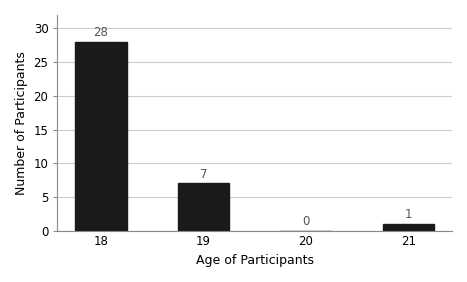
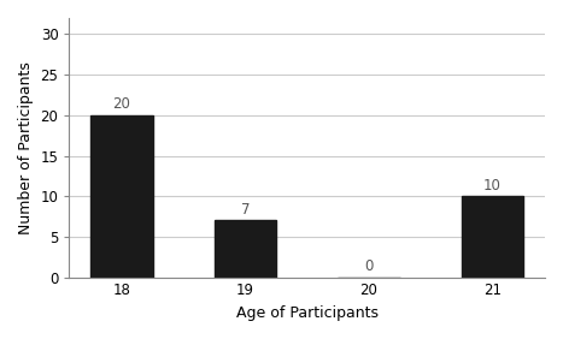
18: 28 -> 20
21: 1 -> 10
